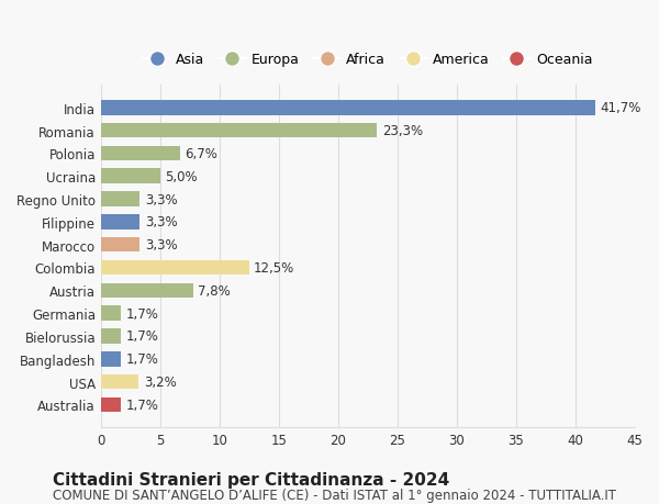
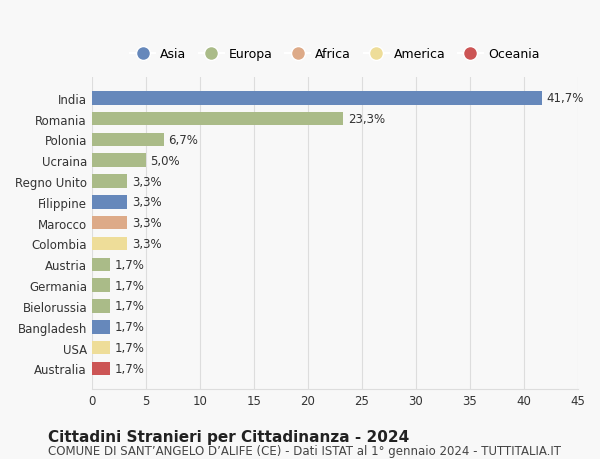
Colombia: 12,5% -> 3,3%
Austria: 7,8% -> 1,7%
USA: 3,2% -> 1,7%
